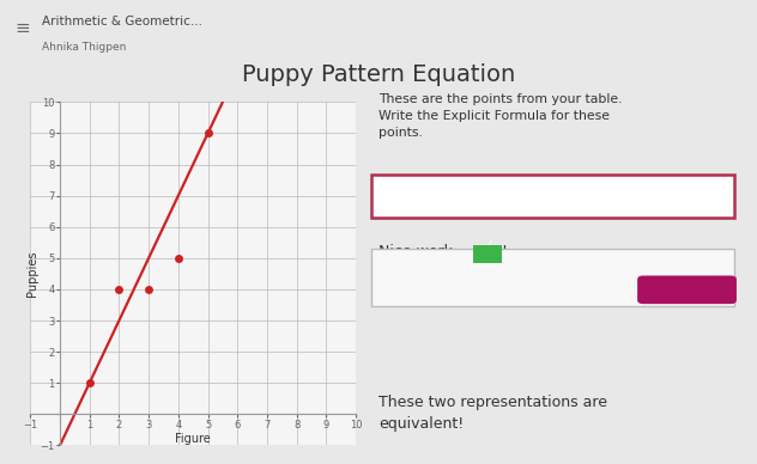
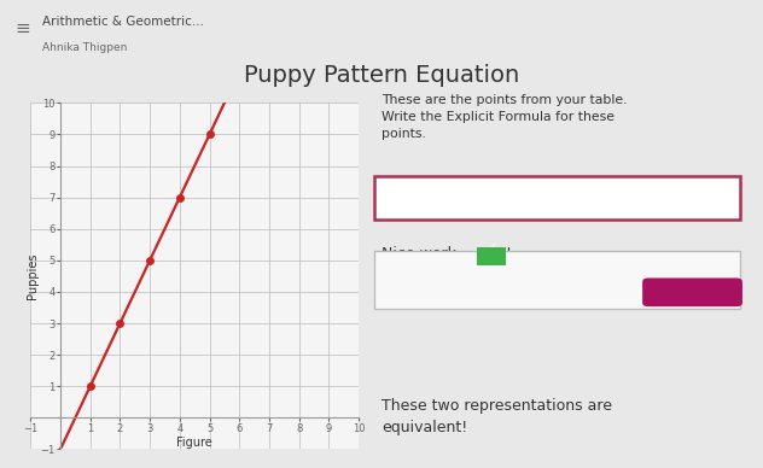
2: 4 -> 3
3: 4 -> 5
4: 5 -> 7
